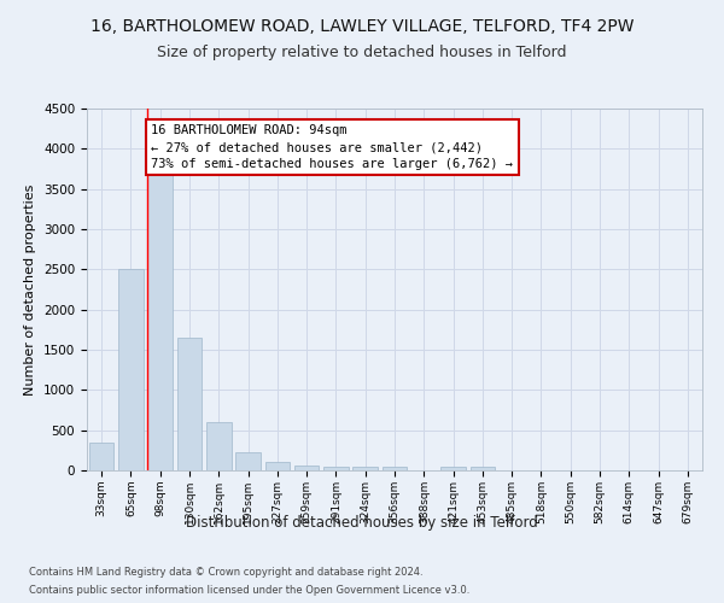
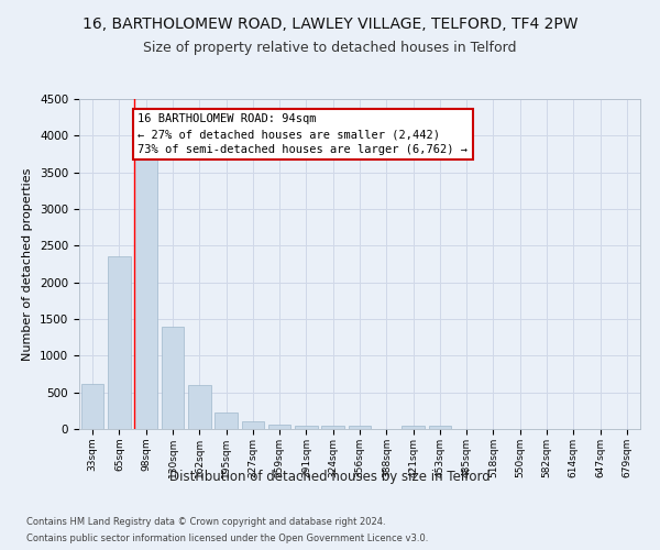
33sqm: 350 -> 620
65sqm: 2500 -> 2360
130sqm: 1650 -> 1400
